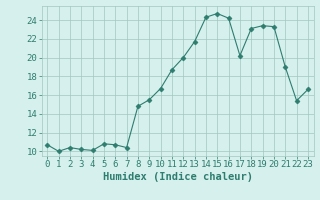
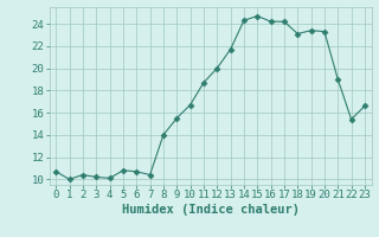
8: 14.8 -> 14.0
17: 20.2 -> 24.2
